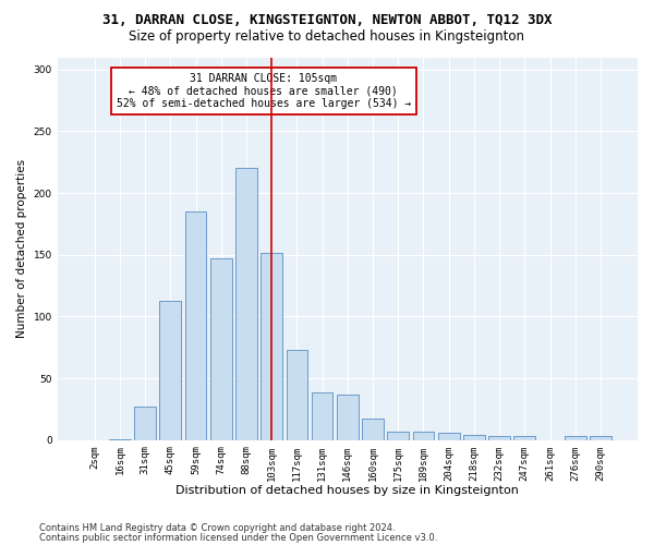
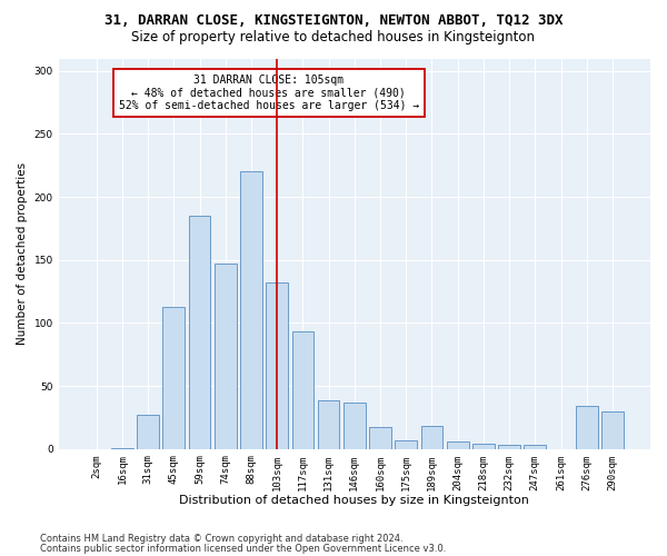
103sqm: 152 -> 132
117sqm: 73 -> 93
189sqm: 7 -> 18
276sqm: 3 -> 34
290sqm: 3 -> 30
